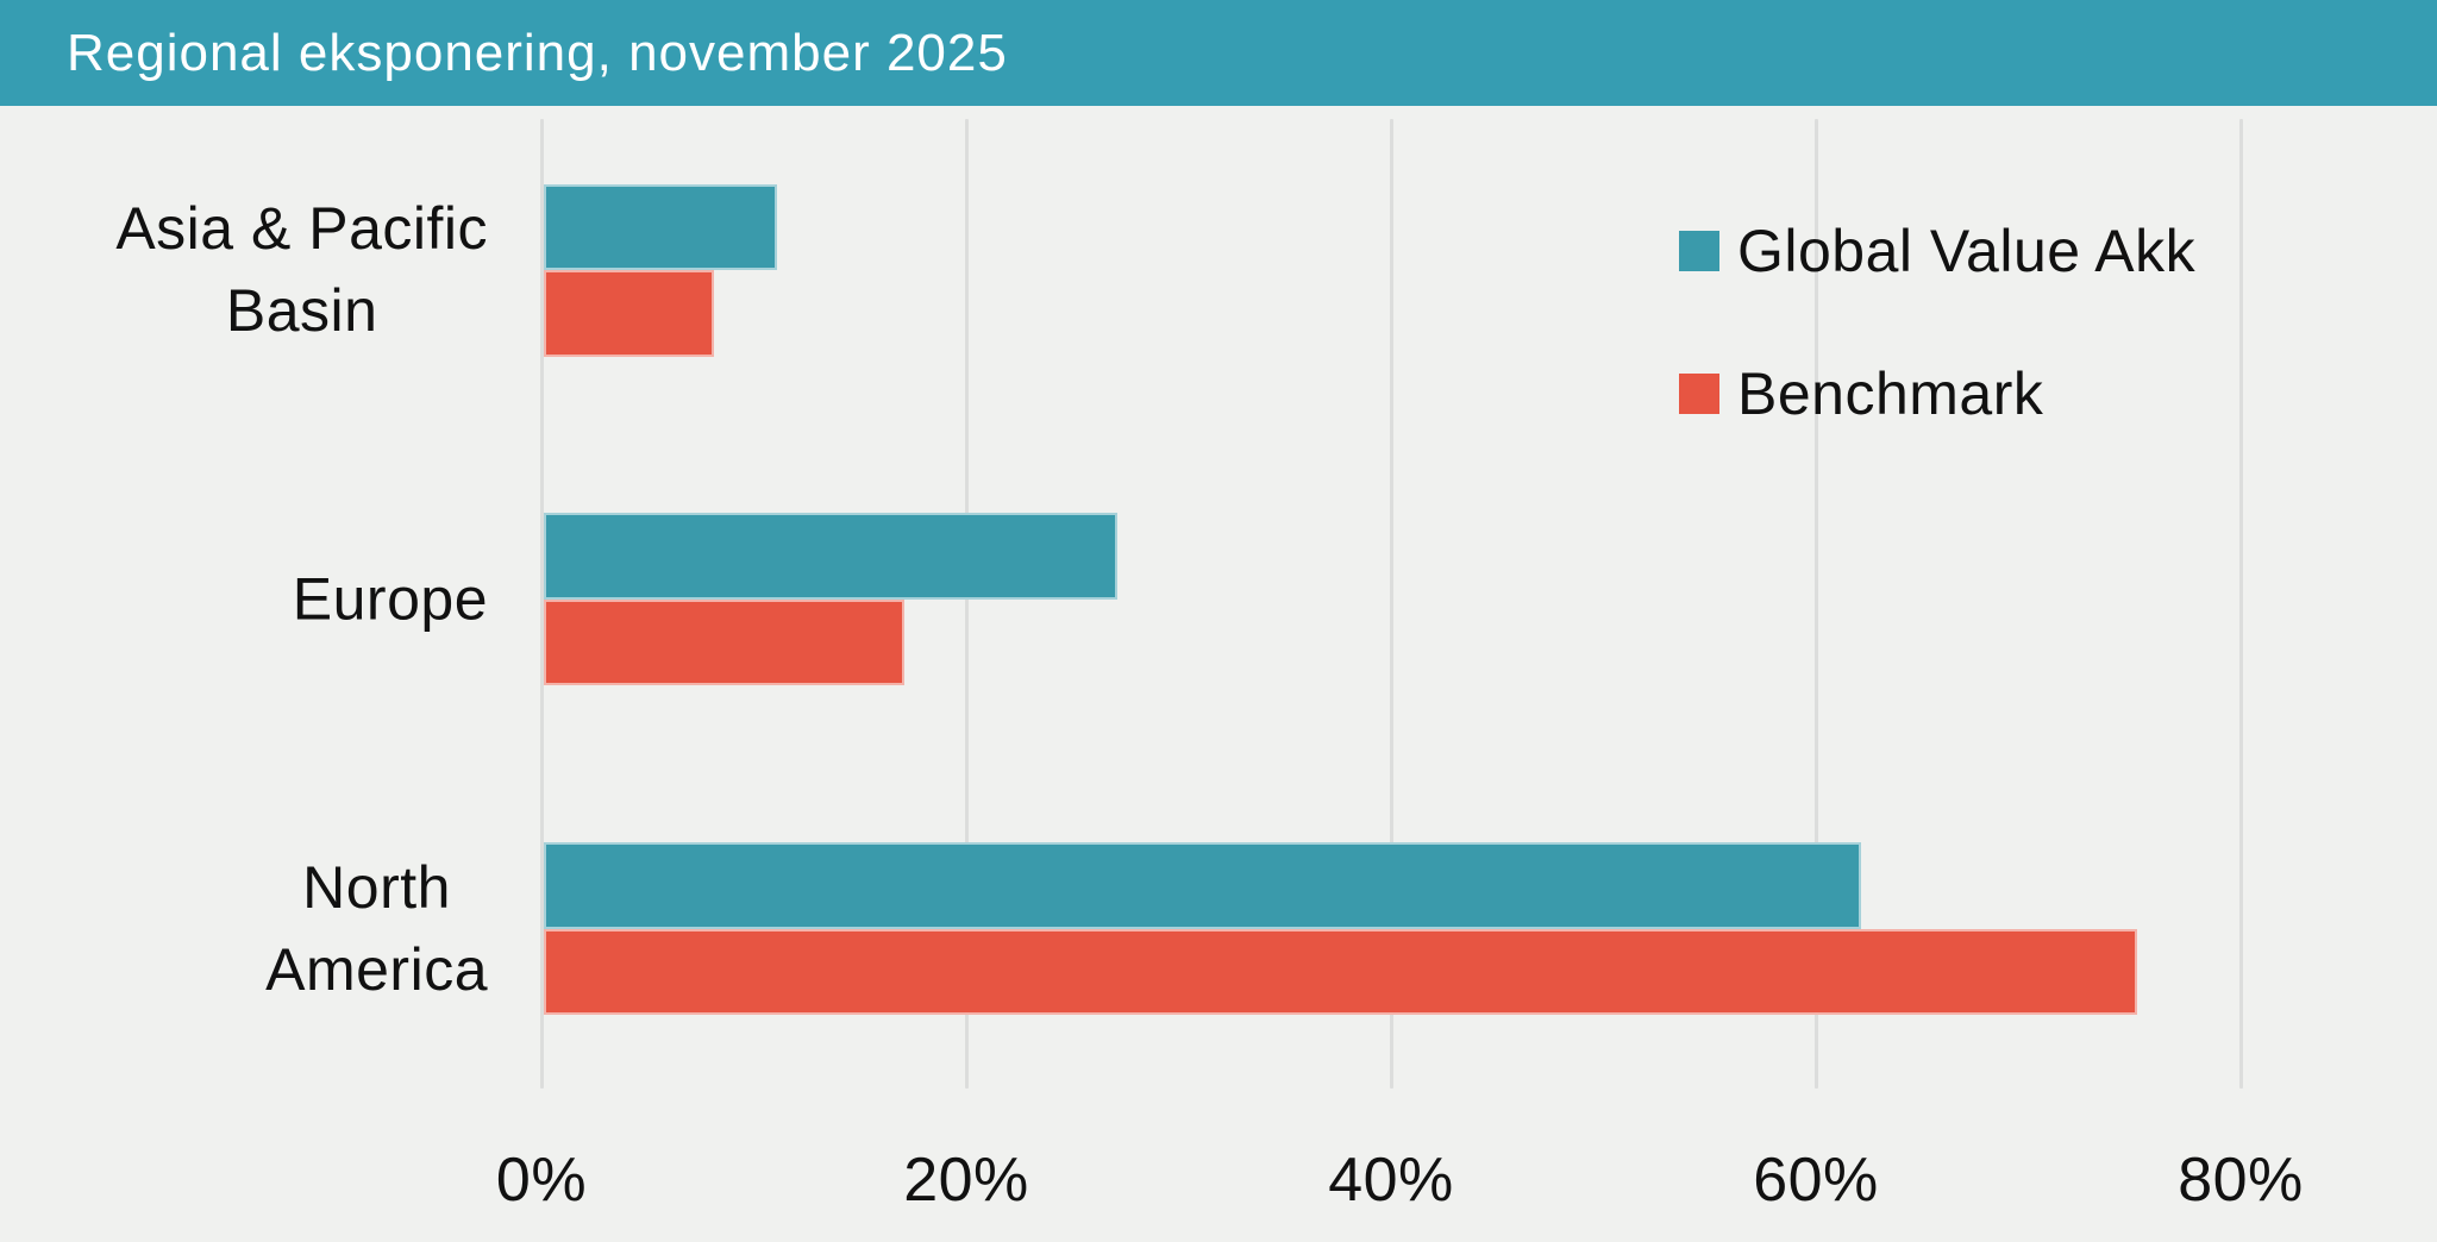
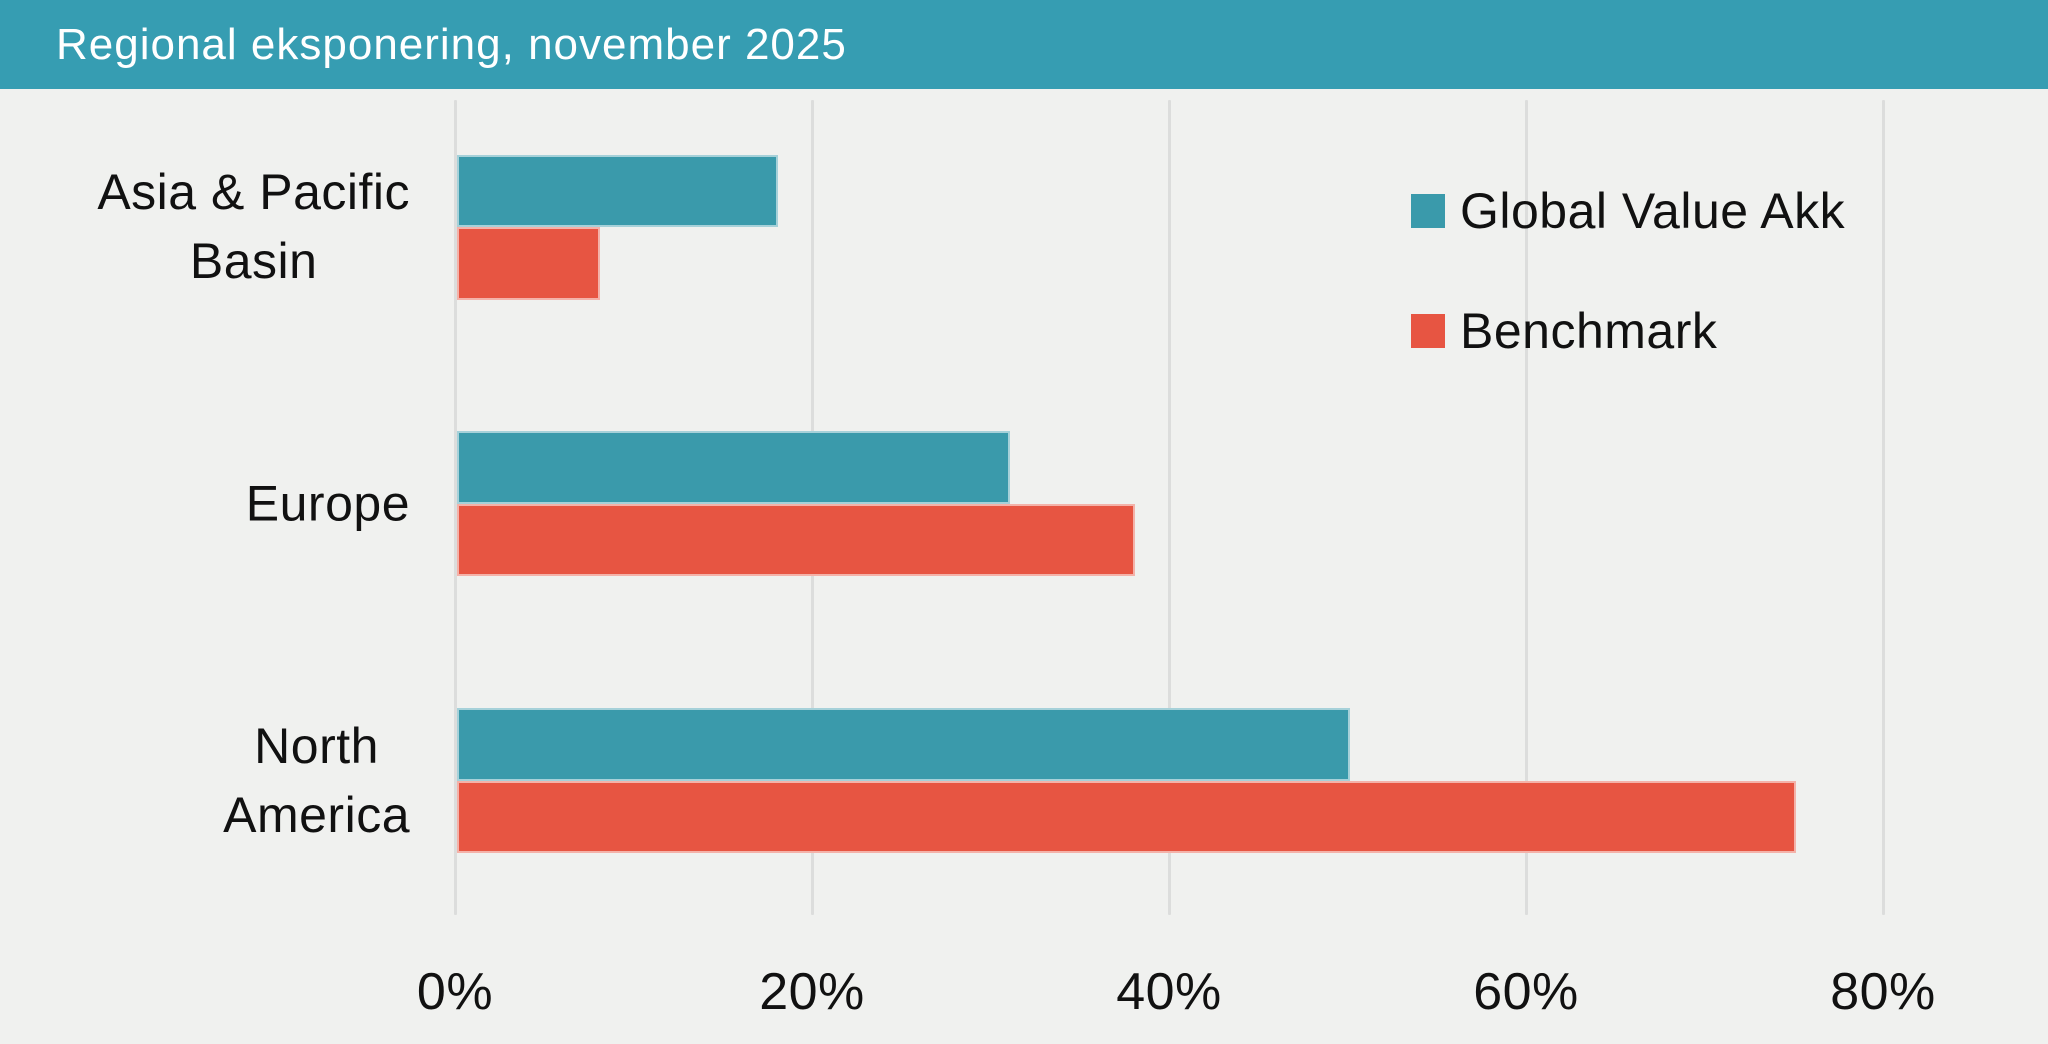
Global Value Akk/Asia & Pacific Basin: 11% -> 18%
Global Value Akk/Europe: 27% -> 31%
Benchmark/Europe: 17% -> 38%
Global Value Akk/North America: 62% -> 50%
